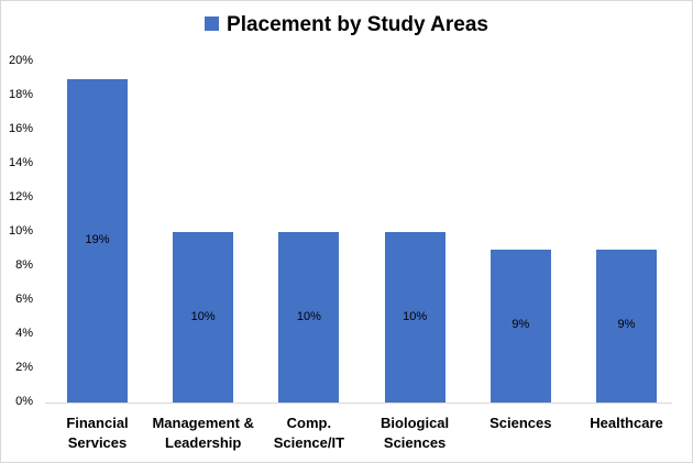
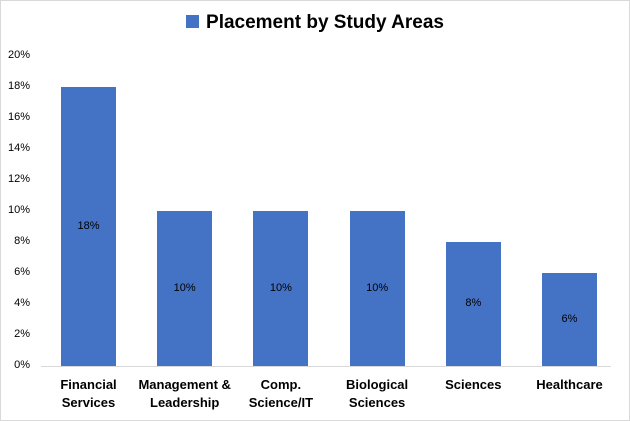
Financial Services: 19% -> 18%
Sciences: 9% -> 8%
Healthcare: 9% -> 6%
